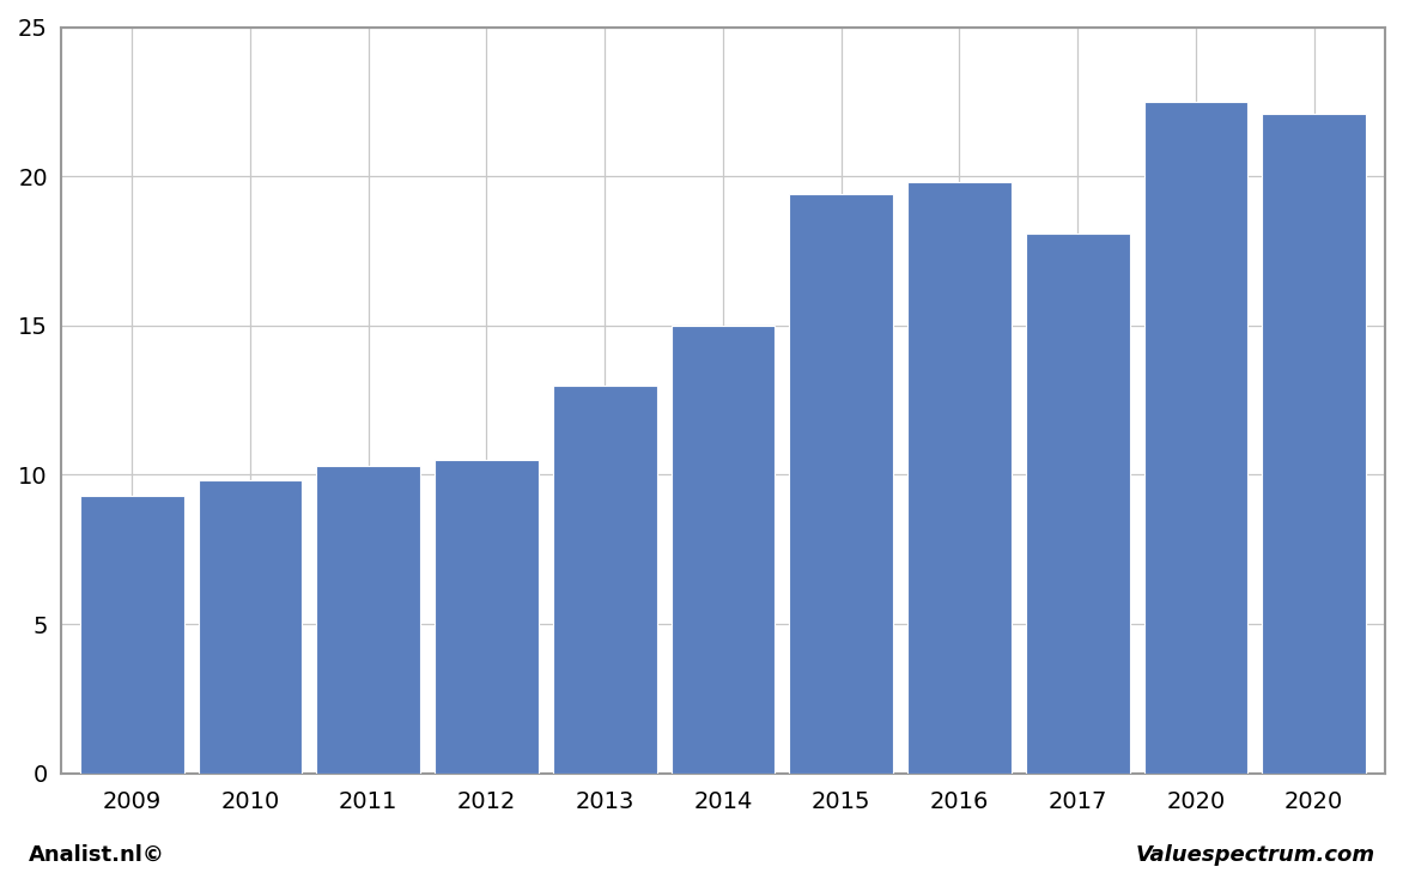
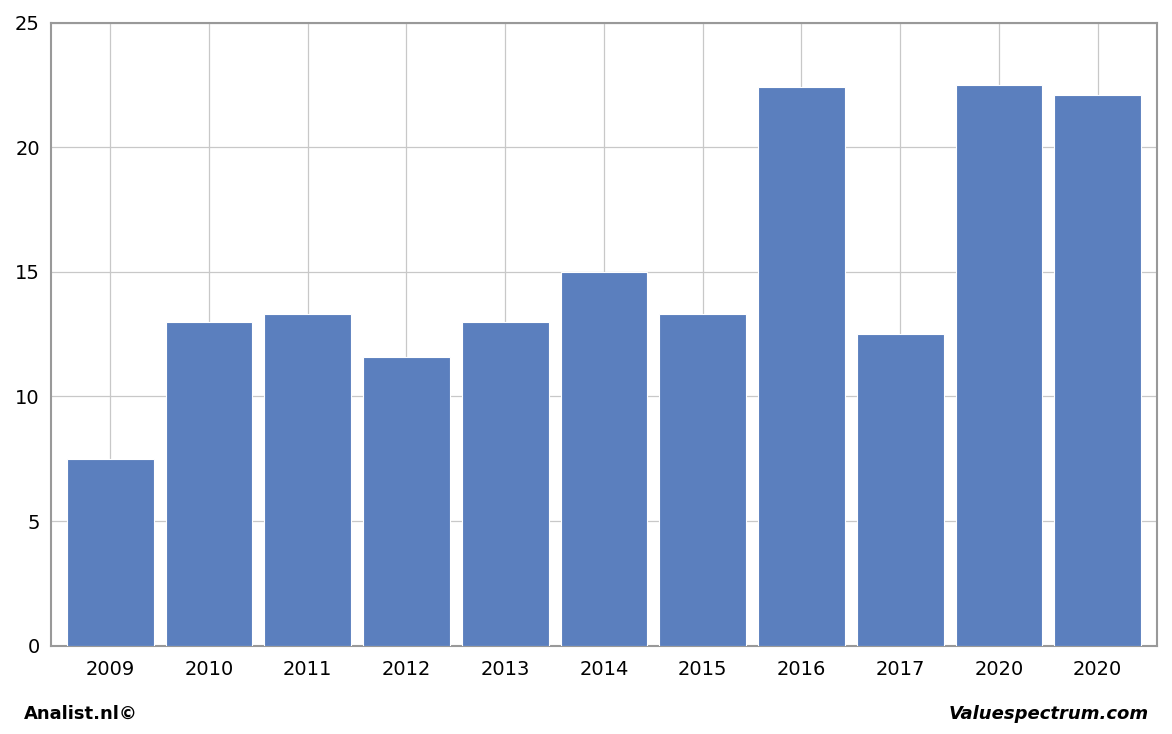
2009: 9.3 -> 7.5
2010: 9.8 -> 13.0
2011: 10.3 -> 13.3
2012: 10.5 -> 11.6
2015: 19.4 -> 13.3
2016: 19.8 -> 22.4
2017: 18.1 -> 12.5
